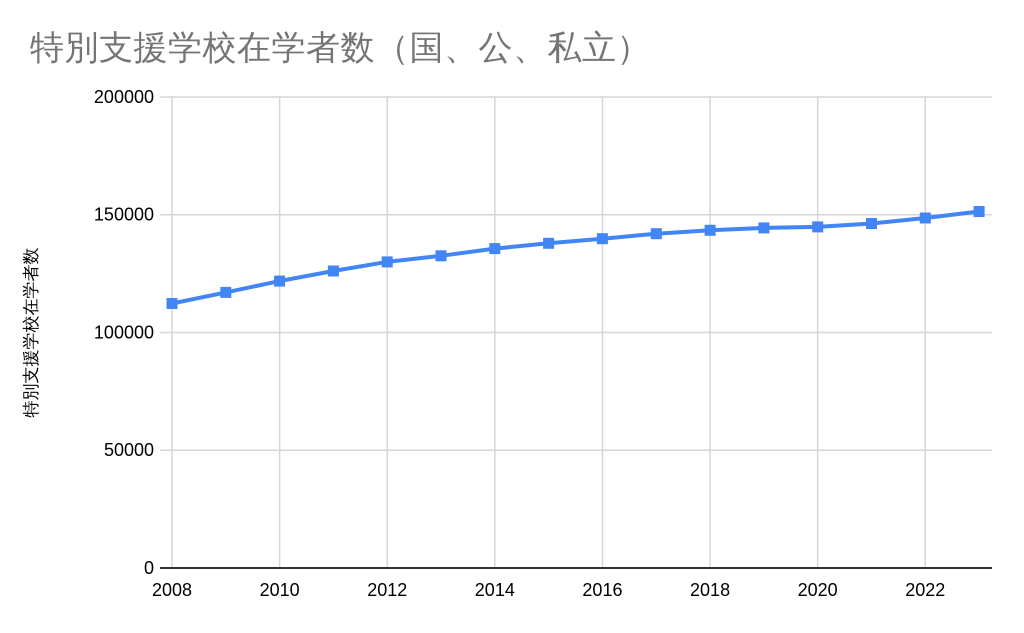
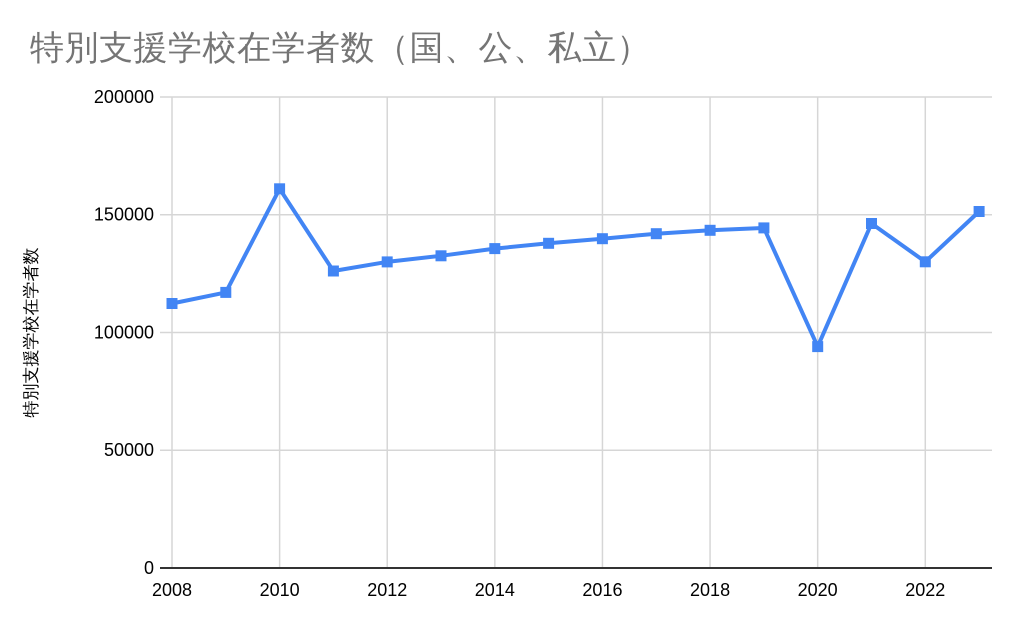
2010: 122000 -> 161000
2020: 145000 -> 94000
2022: 149000 -> 130000
